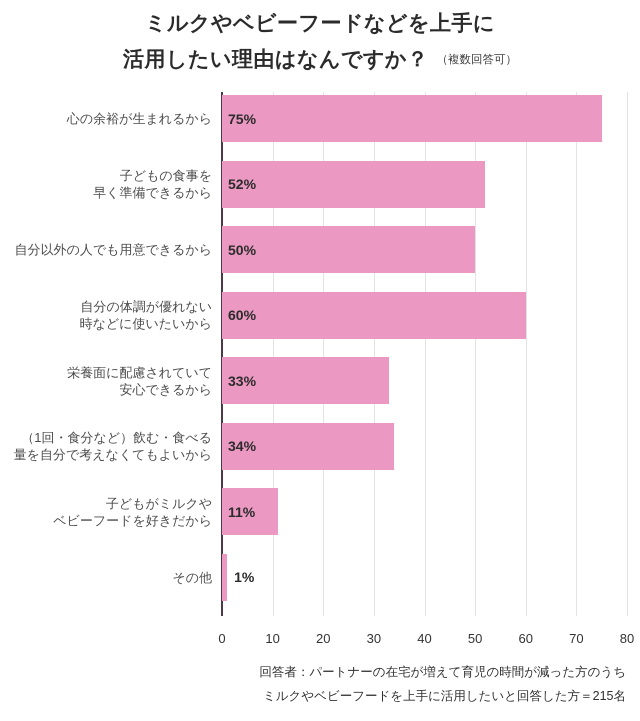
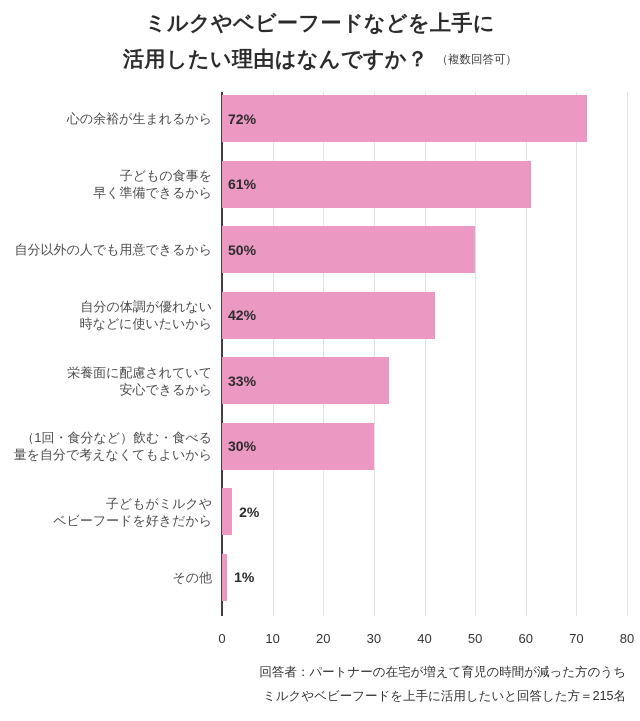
心の余裕が生まれるから: 75% -> 72%
子どもの食事を 早く準備できるから: 52% -> 61%
自分の体調が優れない 時などに使いたいから: 60% -> 42%
（1回・食分など）飲む・食べる 量を自分で考えなくてもよいから: 34% -> 30%
子どもがミルクや ベビーフードを好きだから: 11% -> 2%
